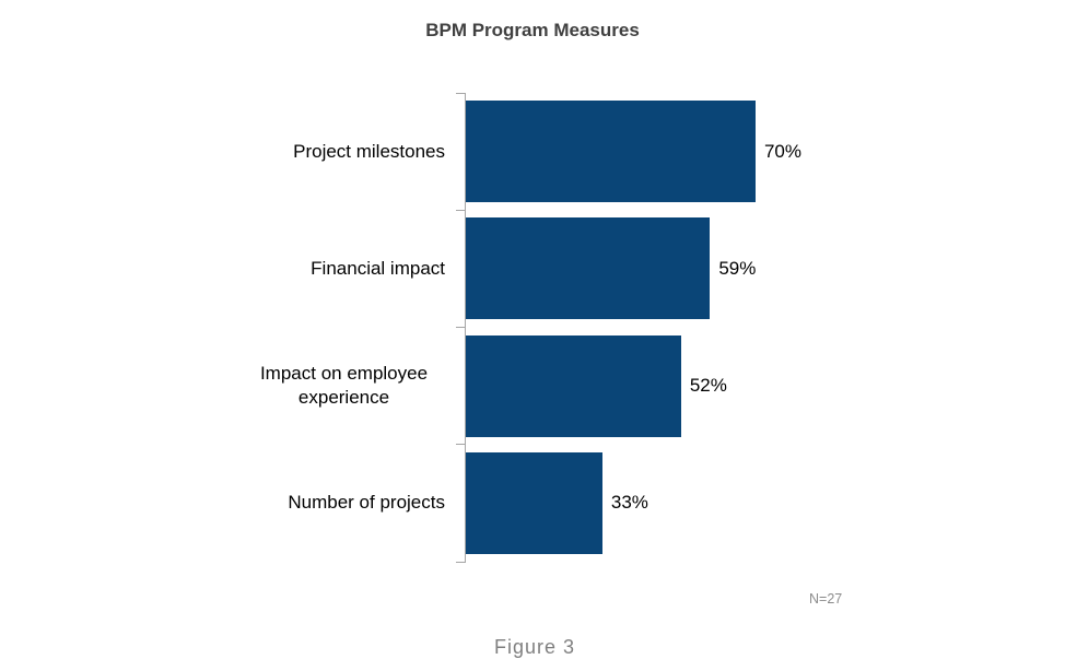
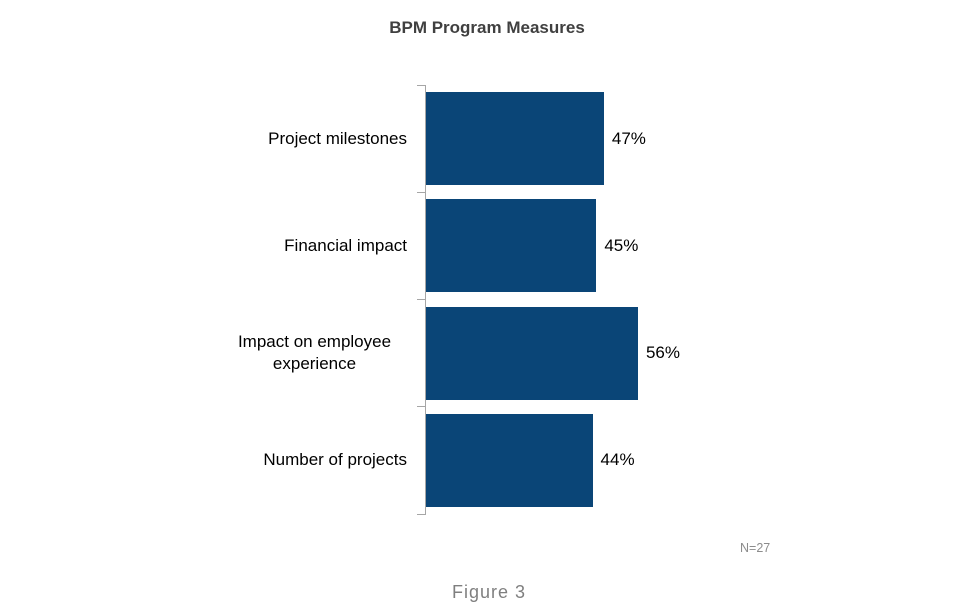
Project milestones: 70% -> 47%
Financial impact: 59% -> 45%
Impact on employee experience: 52% -> 56%
Number of projects: 33% -> 44%
